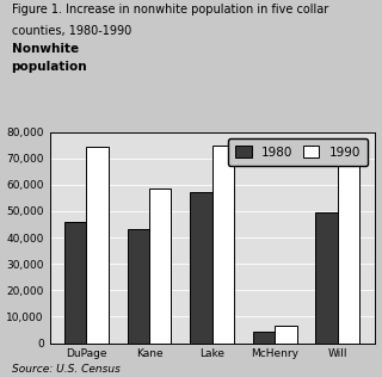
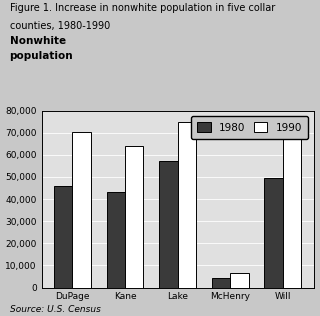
1990/DuPage: 74,500 -> 70,500
1990/Kane: 58,500 -> 64,000
